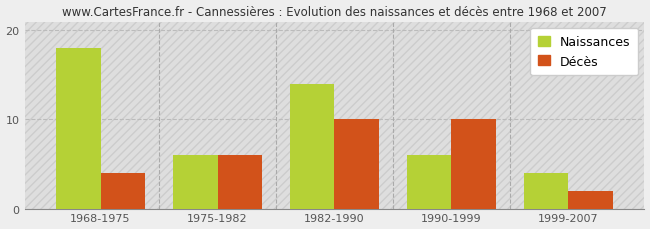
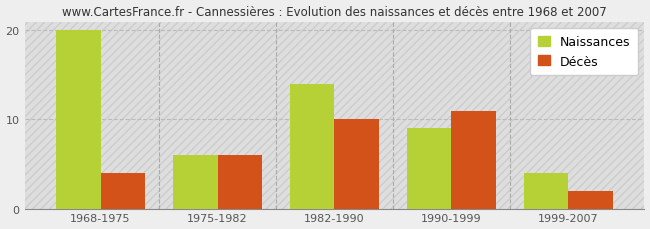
Naissances/1968-1975: 18 -> 20
Naissances/1990-1999: 6 -> 9
Décès/1990-1999: 10 -> 11
